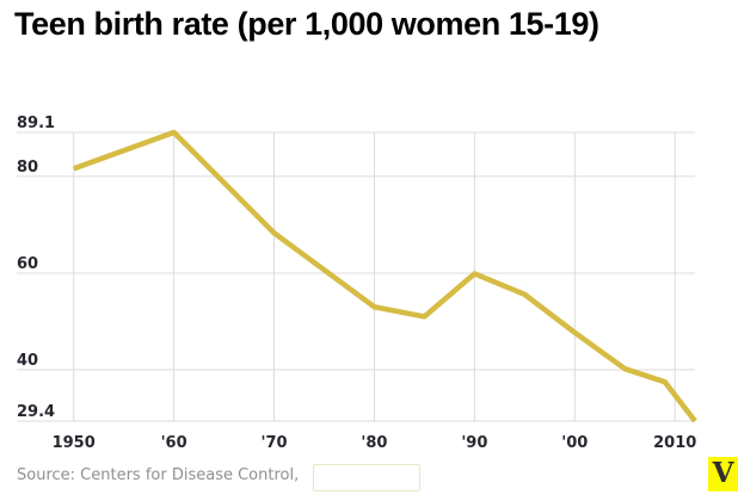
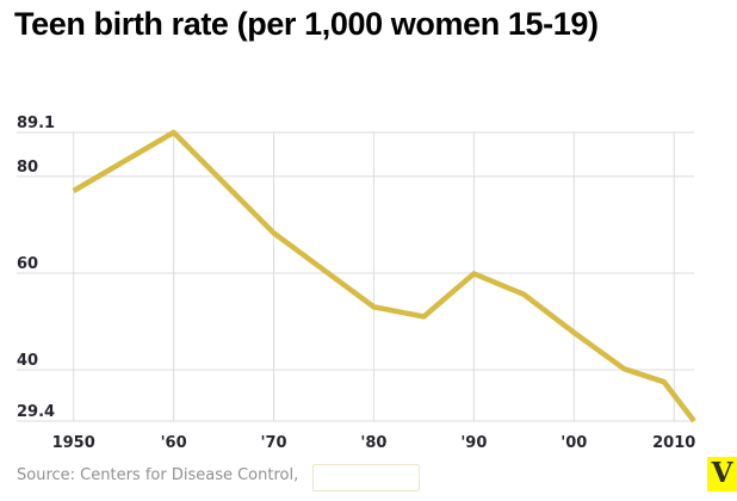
1950: 82 -> 77
